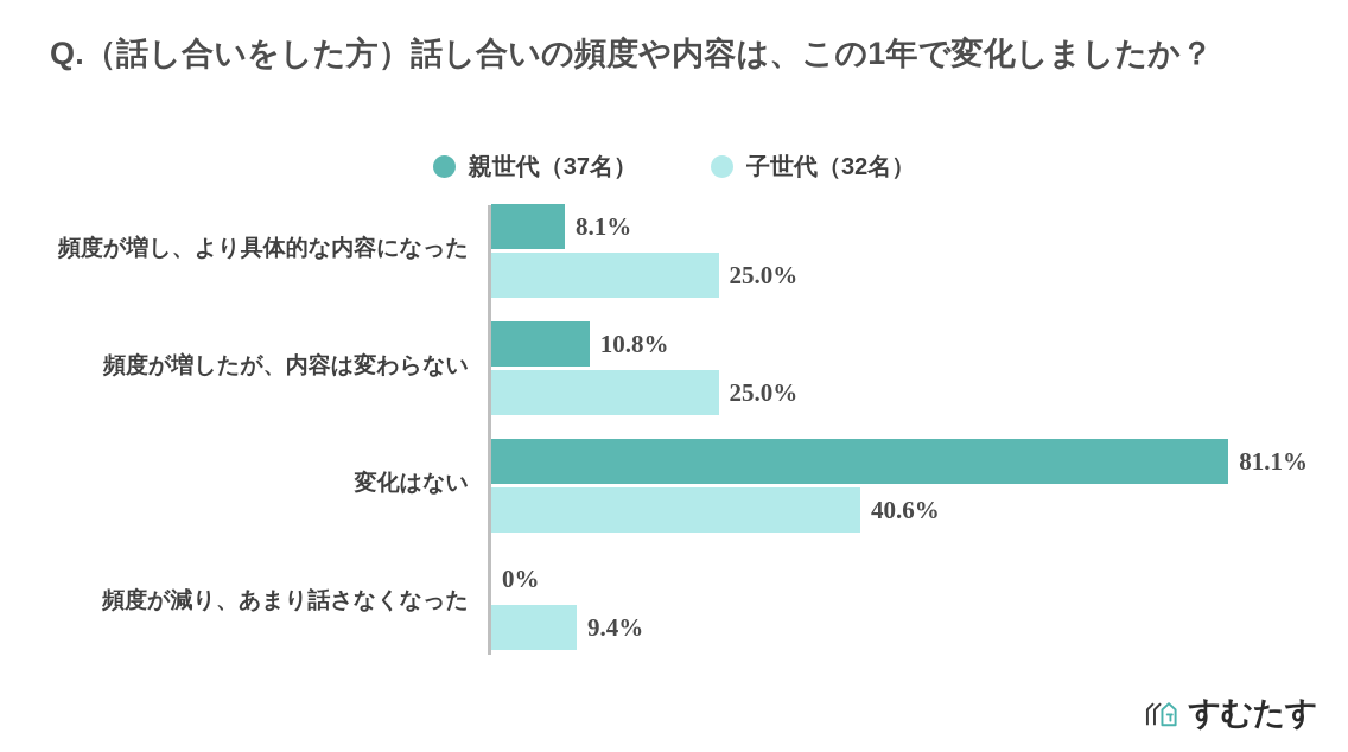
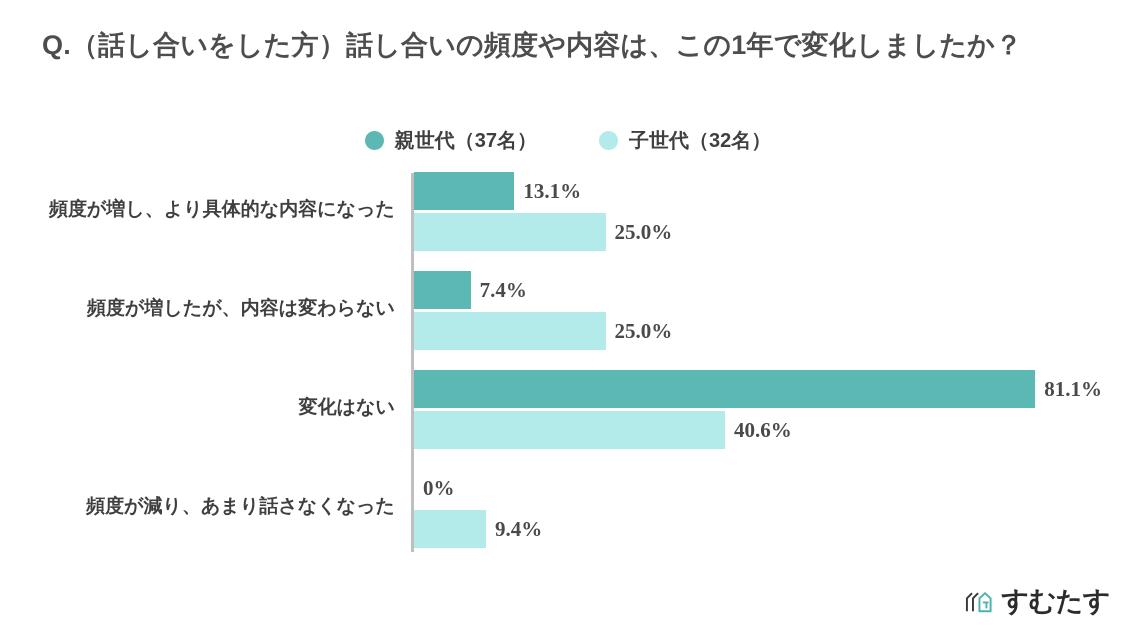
親世代（37名）/頻度が増し、より具体的な内容になった: 8.1% -> 13.1%
親世代（37名）/頻度が増したが、内容は変わらない: 10.8% -> 7.4%
